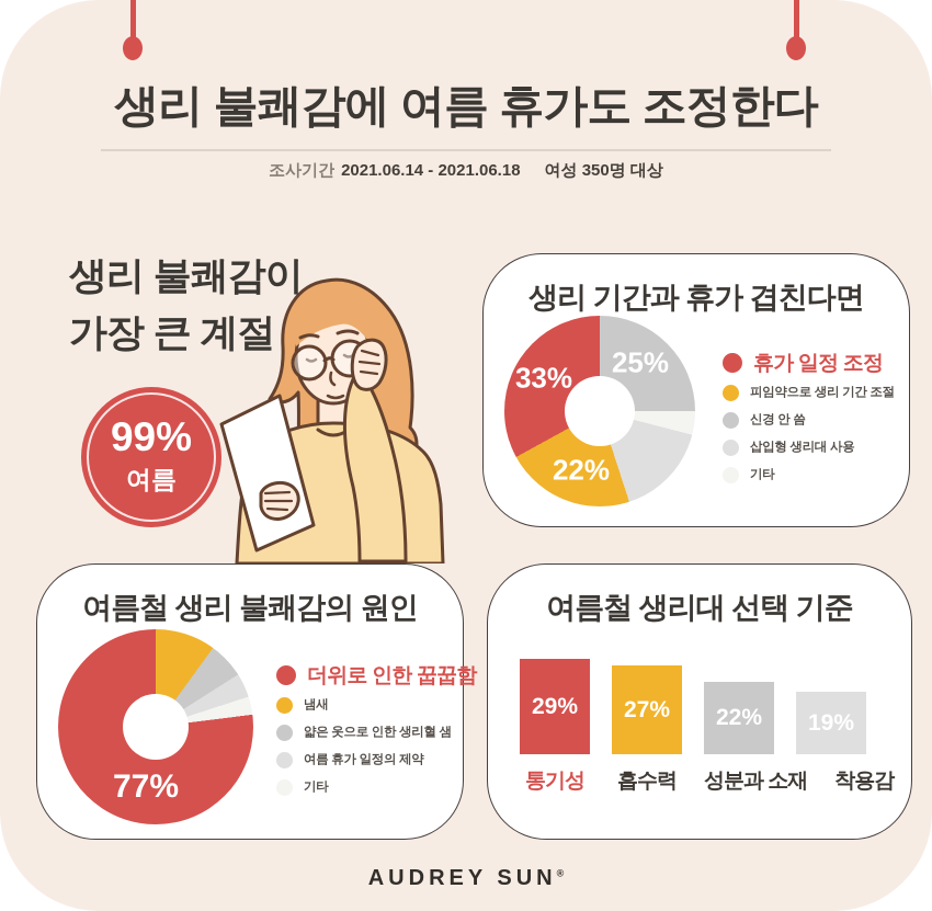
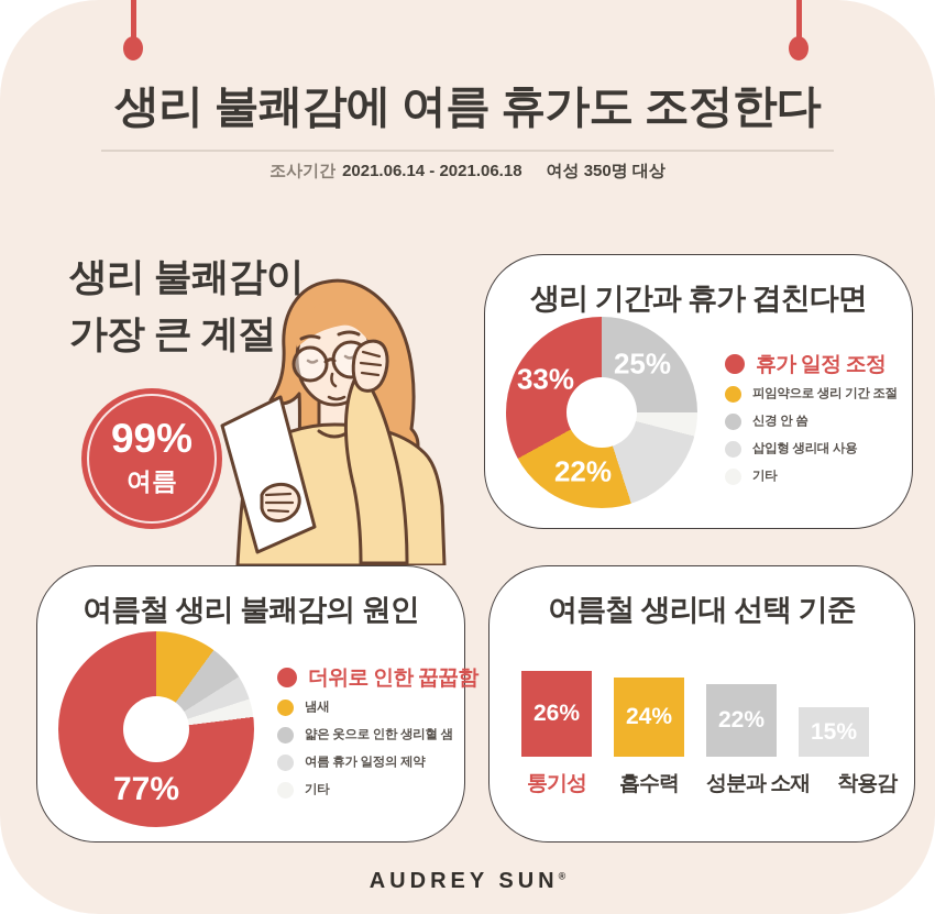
여름철 생리대 선택 기준/통기성: 29% -> 26%
여름철 생리대 선택 기준/흡수력: 27% -> 24%
여름철 생리대 선택 기준/착용감: 19% -> 15%
